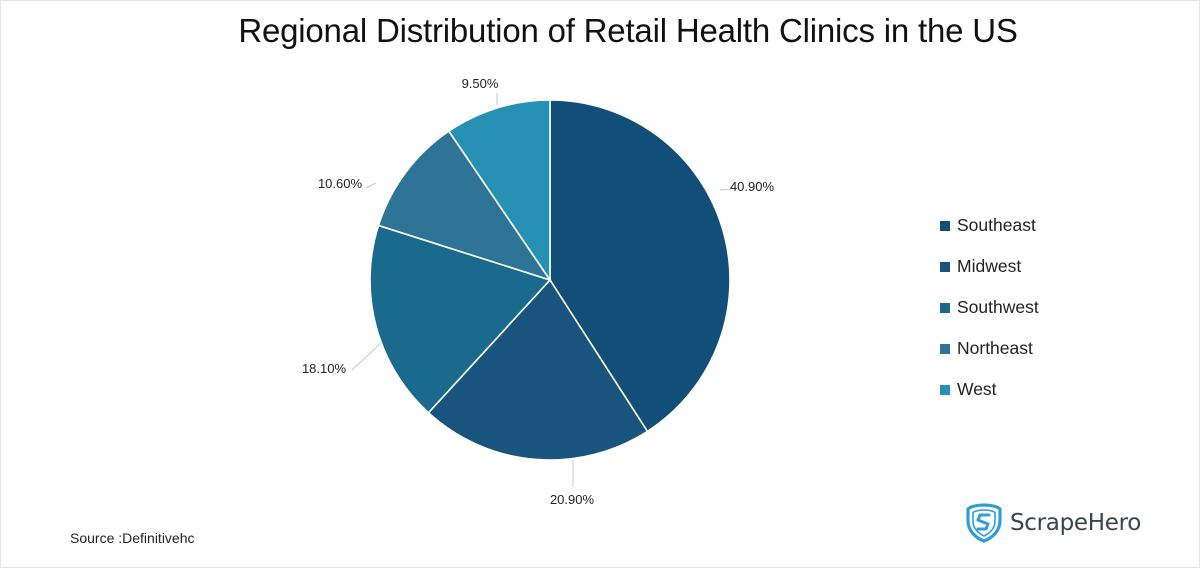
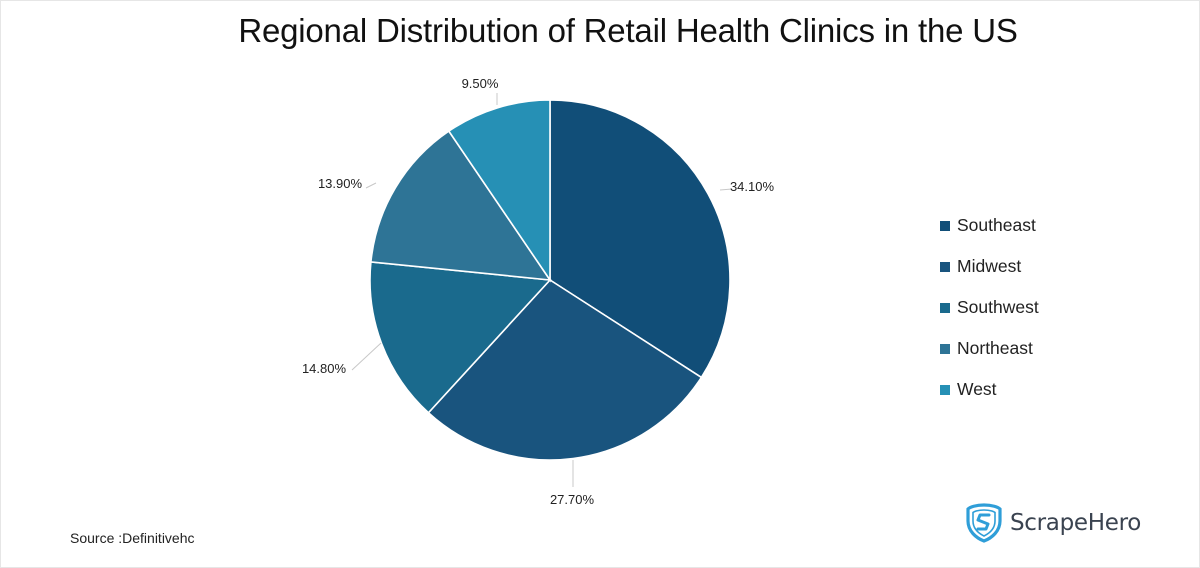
Southeast: 40.90% -> 34.10%
Midwest: 20.90% -> 27.70%
Southwest: 18.10% -> 14.80%
Northeast: 10.60% -> 13.90%
